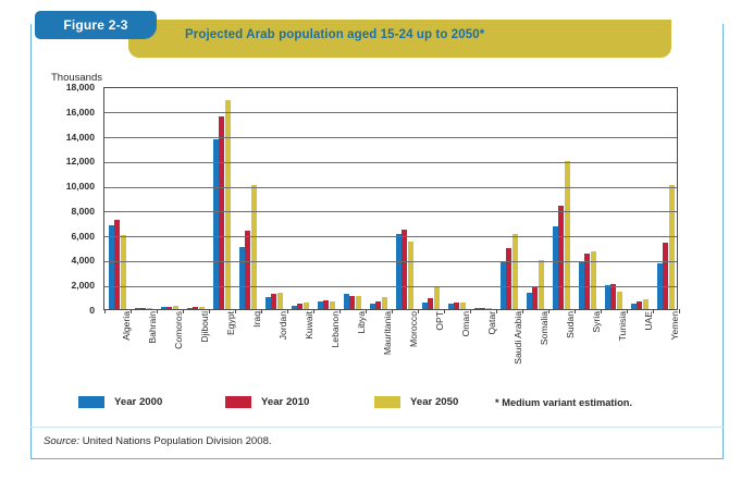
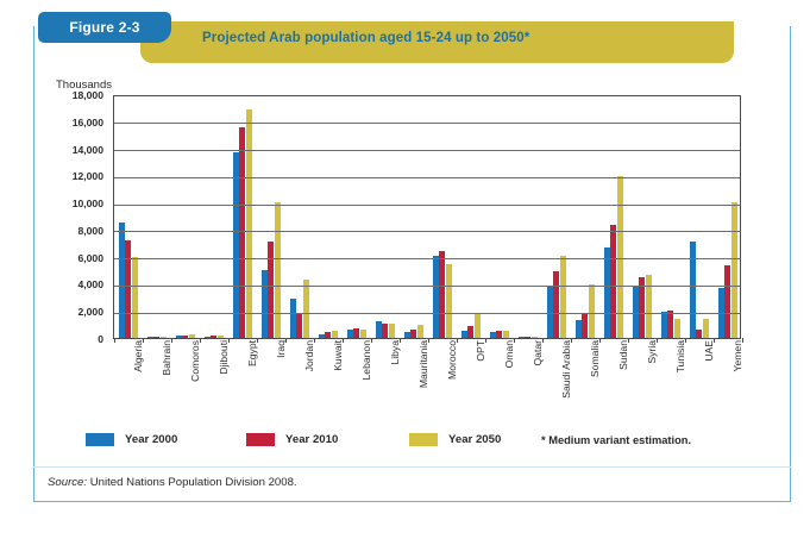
Year 2000/Algeria: 6800 -> 8500
Year 2010/Iraq: 6300 -> 7100
Year 2000/Jordan: 1000 -> 2900
Year 2010/Jordan: 1200 -> 1800
Year 2050/Jordan: 1400 -> 4300
Year 2000/UAE: 400 -> 7100
Year 2050/UAE: 800 -> 1400
